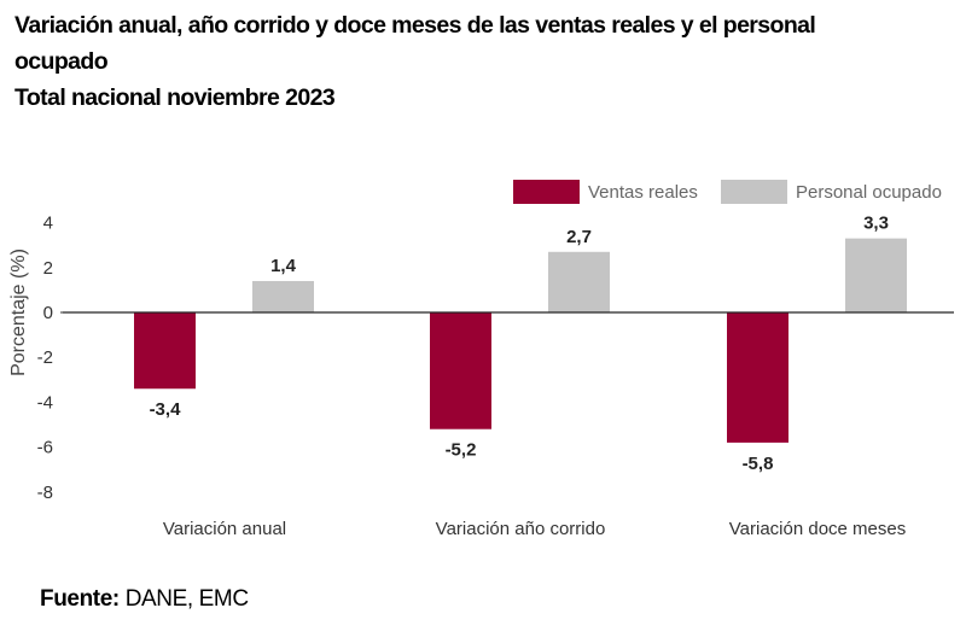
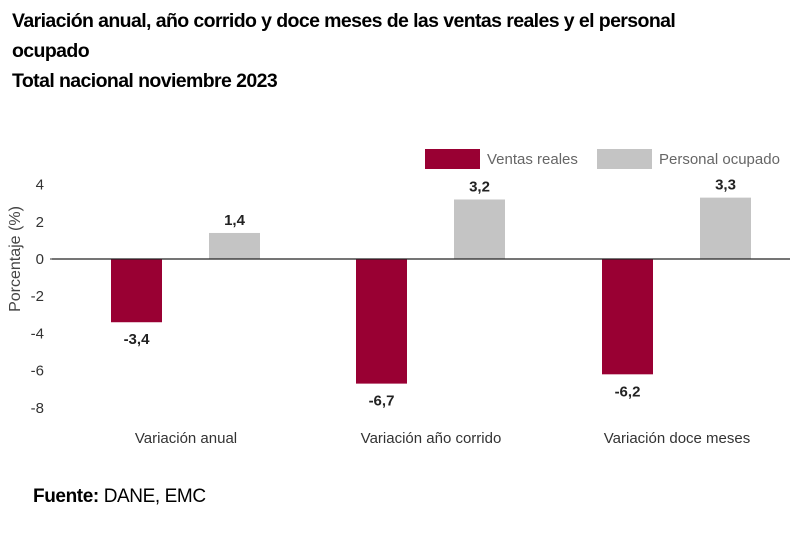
Ventas reales/Variación año corrido: -5,2 -> -6,7
Personal ocupado/Variación año corrido: 2,7 -> 3,2
Ventas reales/Variación doce meses: -5,8 -> -6,2
